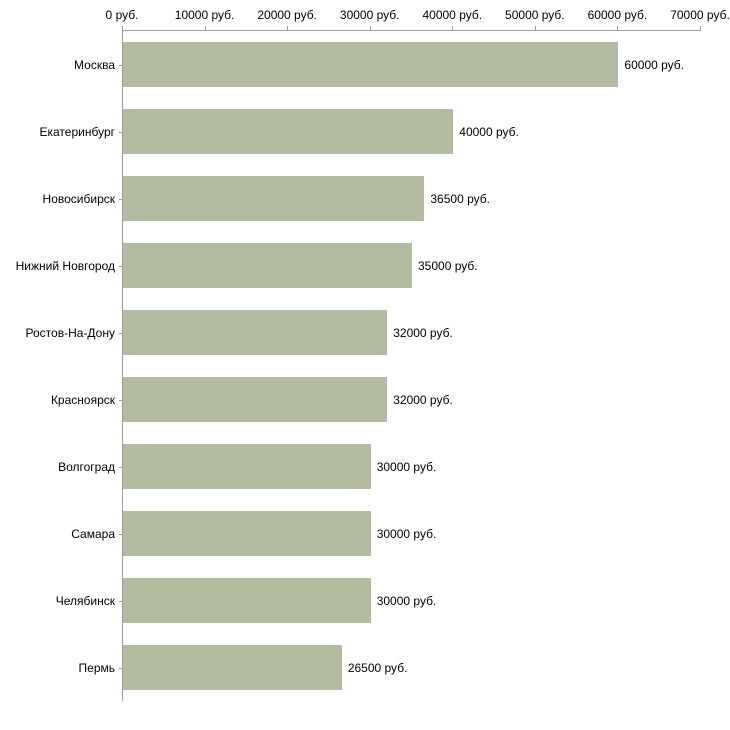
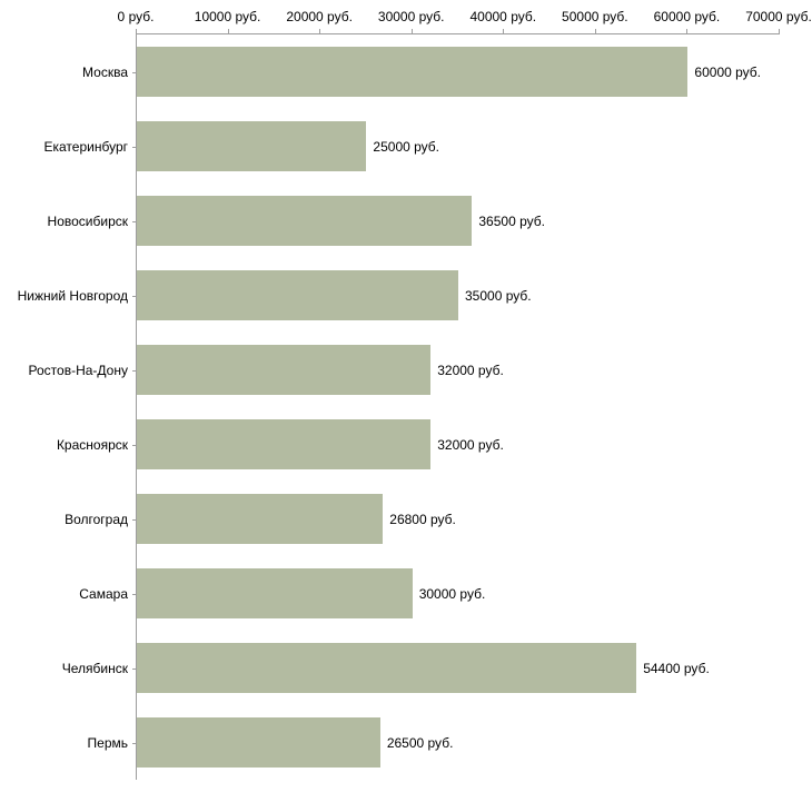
Екатеринбург: 40000 -> 25000
Волгоград: 30000 -> 26800
Челябинск: 30000 -> 54400
